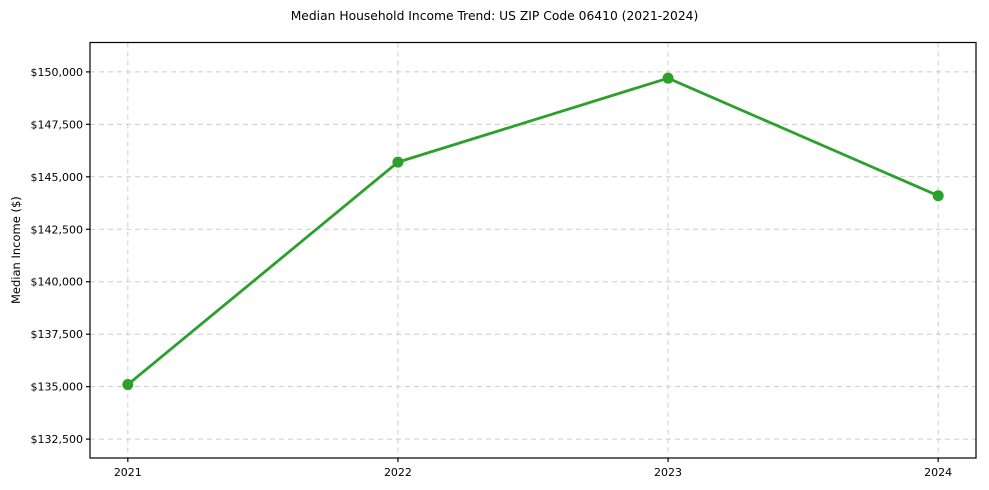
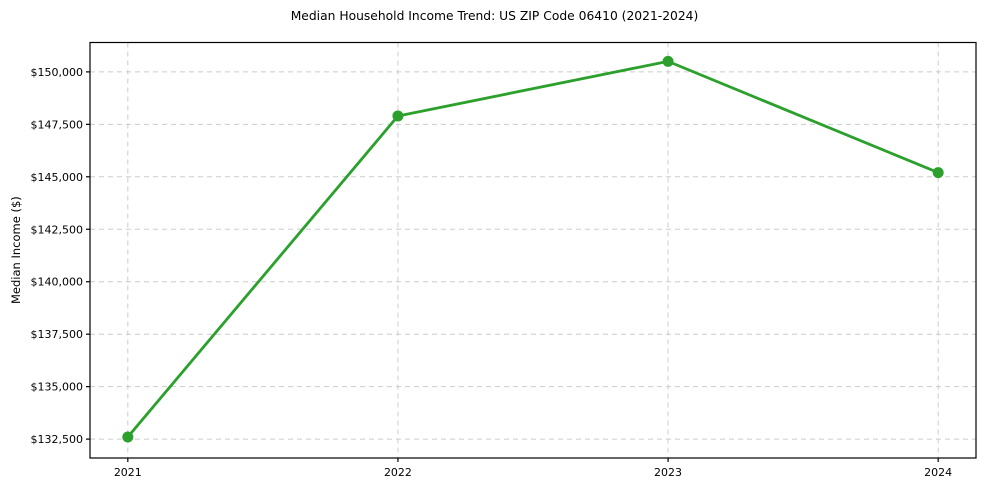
2021: $135100 -> $132600
2022: $145700 -> $147900
2023: $149700 -> $150500
2024: $144100 -> $145200
